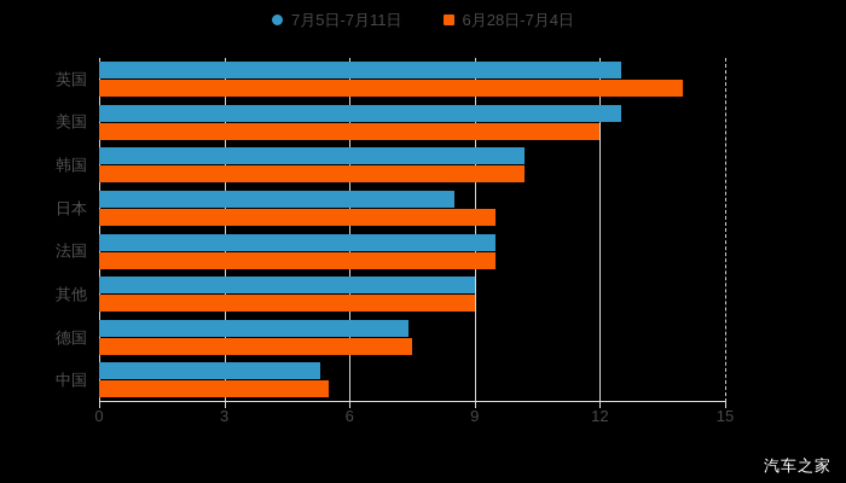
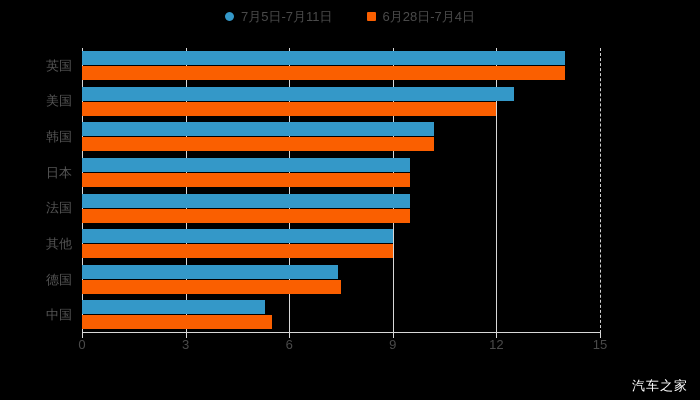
7月5日-7月11日/英国: 12.5 -> 14.0
7月5日-7月11日/日本: 8.5 -> 9.5
